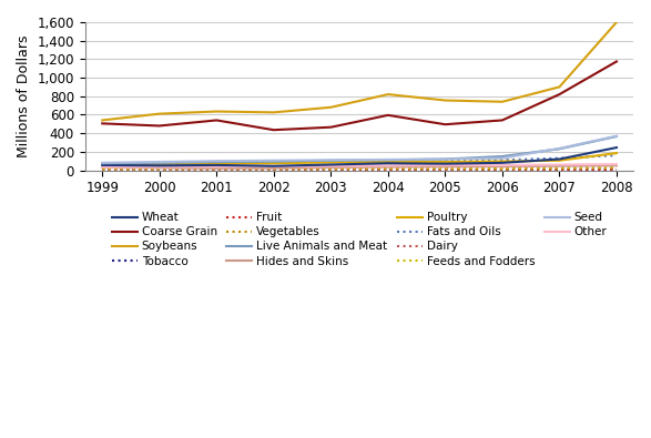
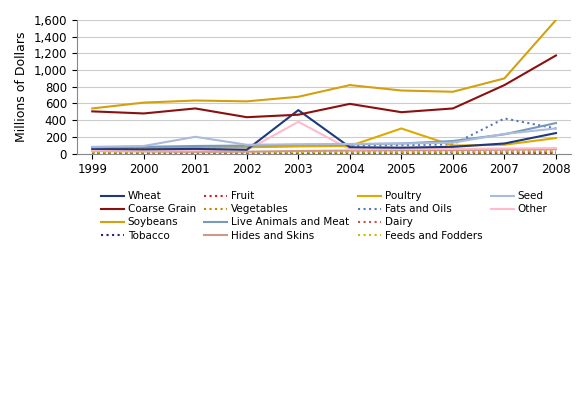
Dairy/2001: 10 -> 80
Seed/2001: 100 -> 200
Wheat/2003: 60 -> 520
Other/2003: 40 -> 380
Poultry/2005: 90 -> 300
Fats and Oils/2007: 130 -> 420
Fats and Oils/2008: 160 -> 300
Seed/2008: 370 -> 300
